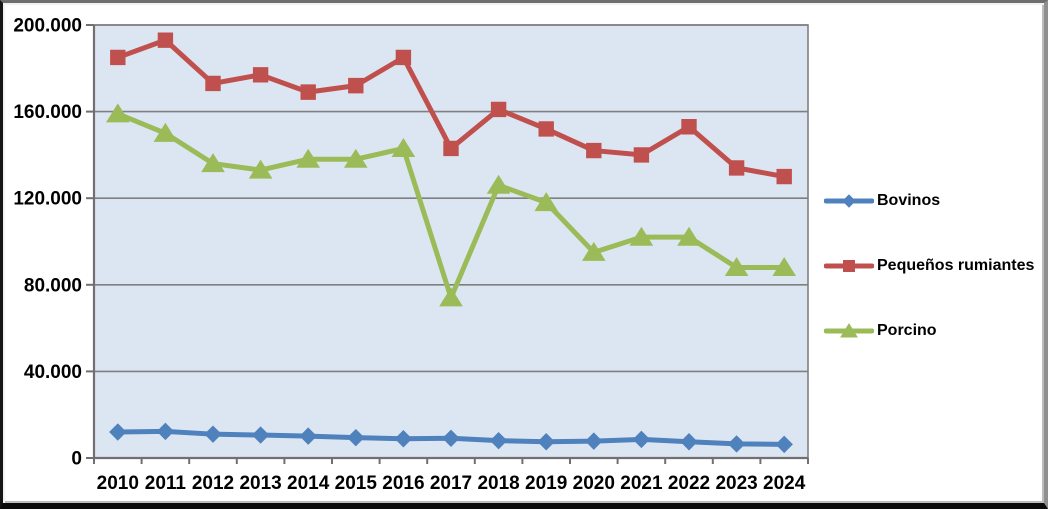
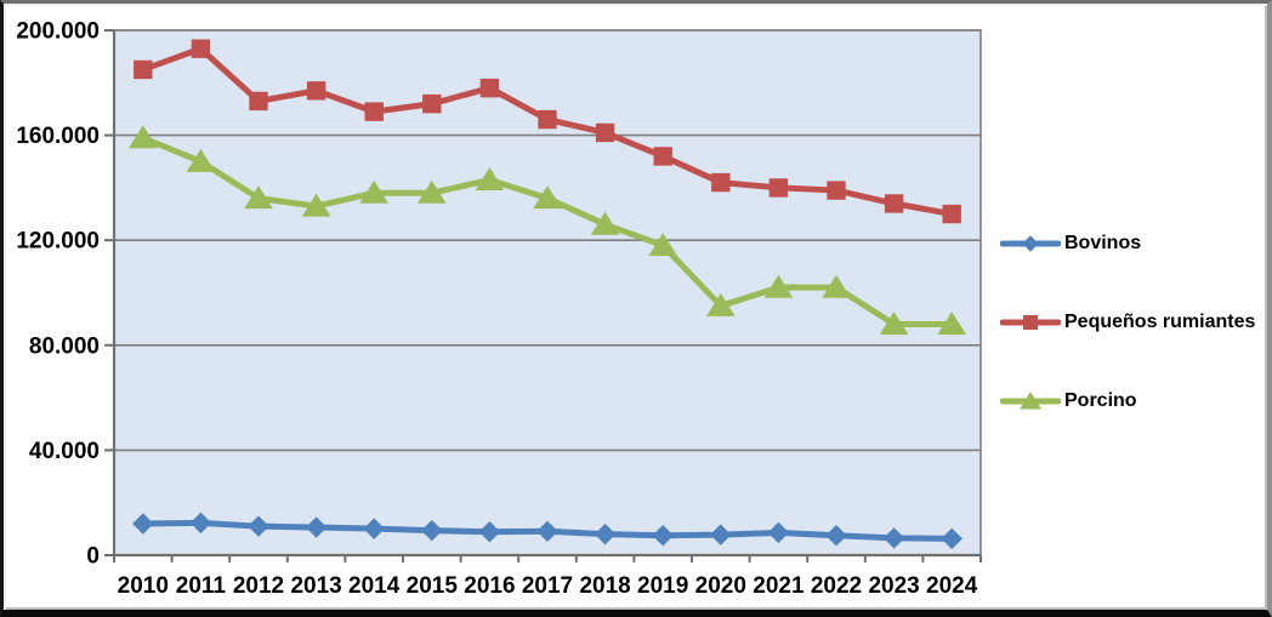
Pequeños rumiantes/2016: 185000 -> 178000
Pequeños rumiantes/2017: 143000 -> 166000
Porcino/2017: 74000 -> 136000
Pequeños rumiantes/2022: 153000 -> 139000
